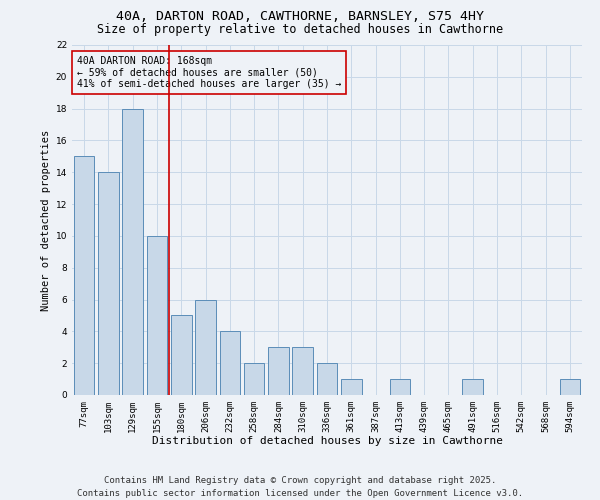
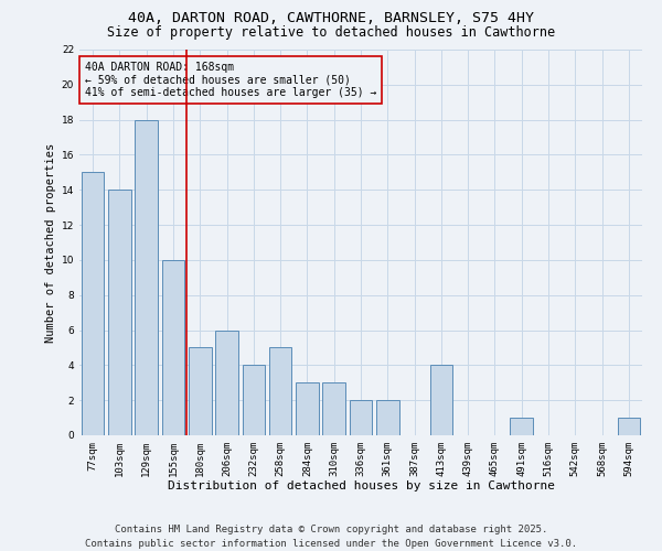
258sqm: 2 -> 5
361sqm: 1 -> 2
413sqm: 1 -> 4
